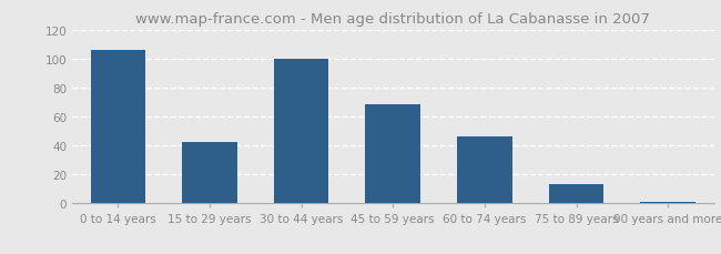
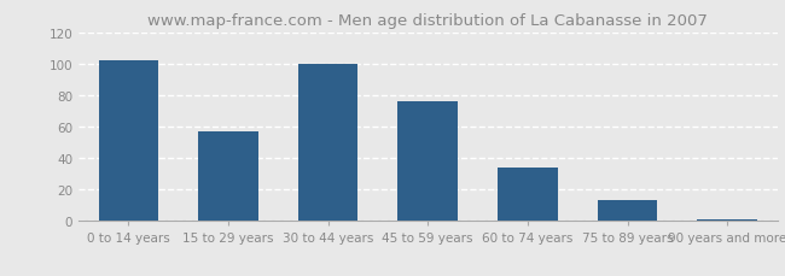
0 to 14 years: 106 -> 102
15 to 29 years: 42 -> 57
45 to 59 years: 68 -> 76
60 to 74 years: 46 -> 34
